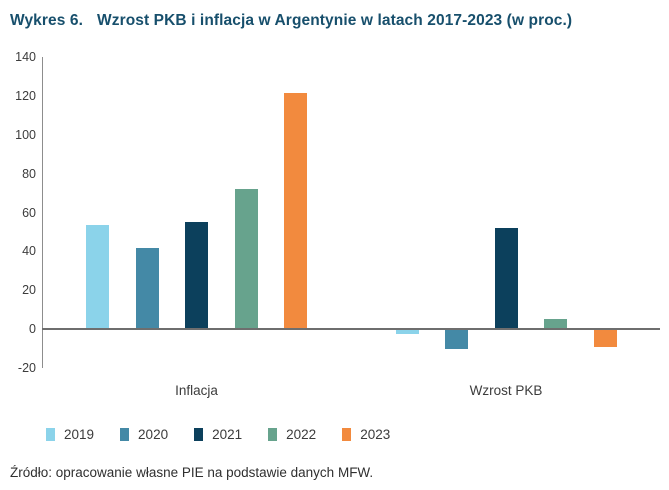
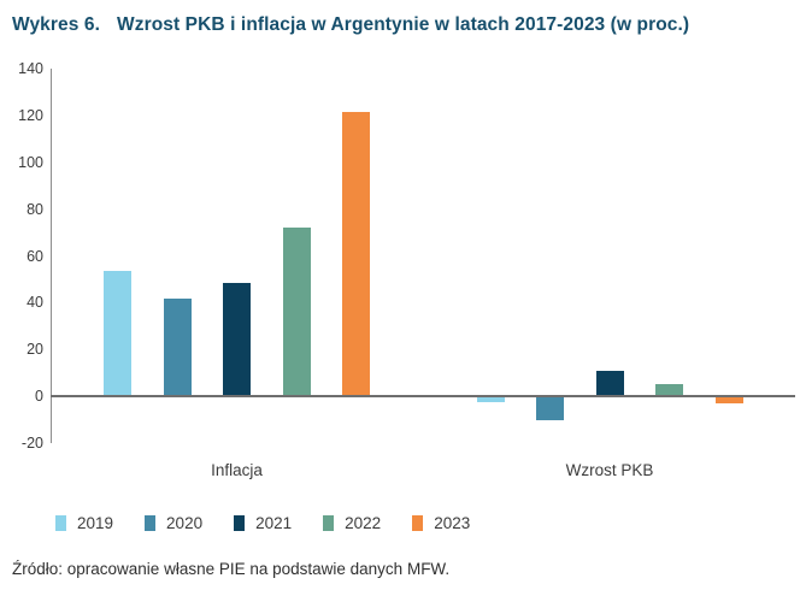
2021/Inflacja: 55 -> 48
2021/Wzrost PKB: 52 -> 11
2023/Wzrost PKB: -9 -> -2
